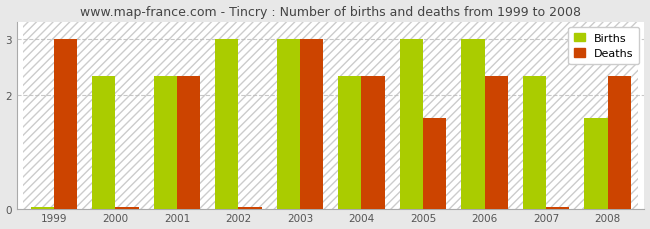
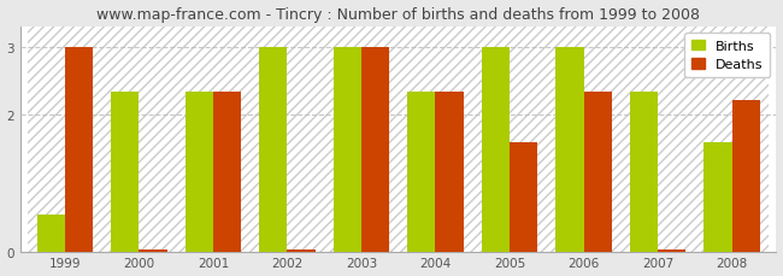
Births/1999: 0.03 -> 0.54
Deaths/2008: 2.33 -> 2.22
